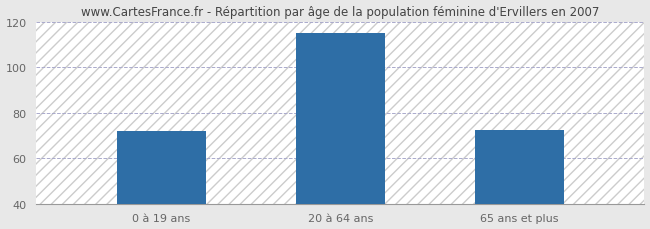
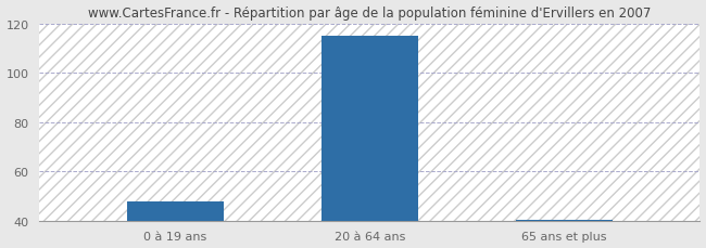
0 à 19 ans: 72.0 -> 48.0
65 ans et plus: 72.5 -> 40.5
